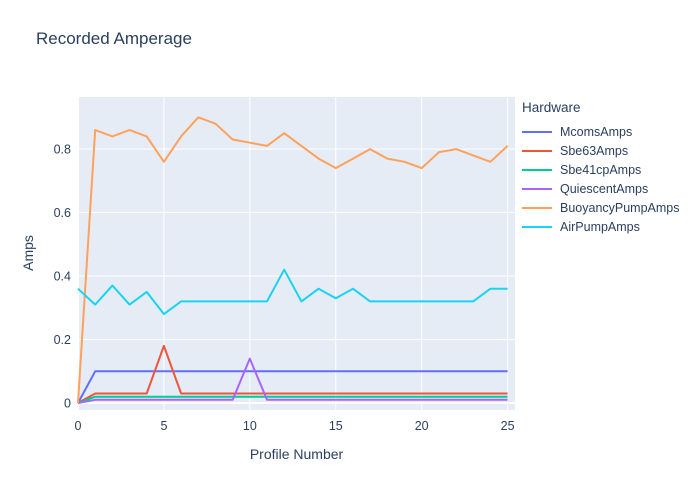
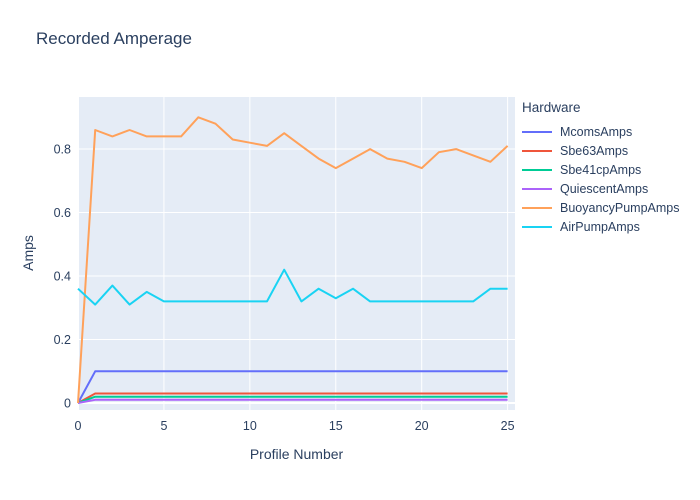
Sbe63Amps/5: 0.18 -> 0.03
BuoyancyPumpAmps/5: 0.76 -> 0.84
AirPumpAmps/5: 0.28 -> 0.32
QuiescentAmps/10: 0.14 -> 0.01
